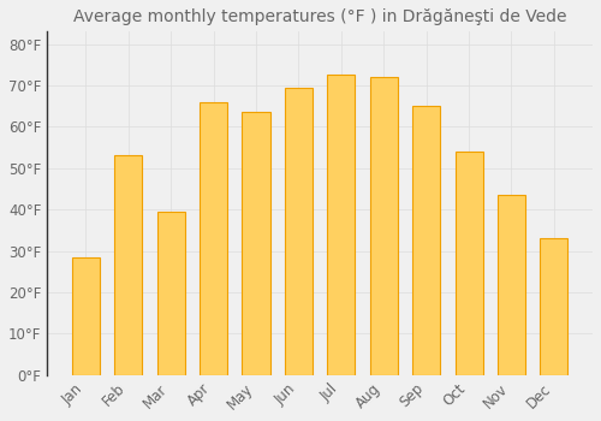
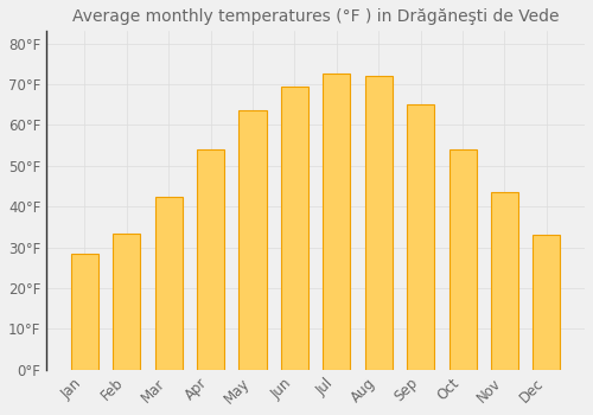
Feb: 53.0°F -> 33.5°F
Mar: 39.5°F -> 42.5°F
Apr: 66.0°F -> 54.0°F
